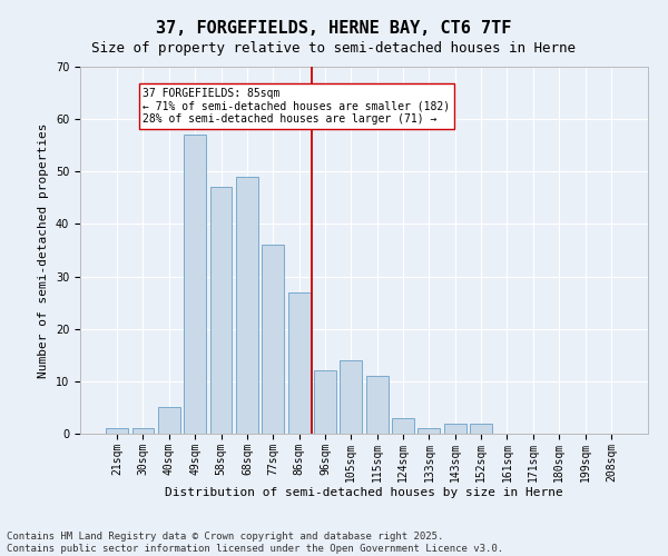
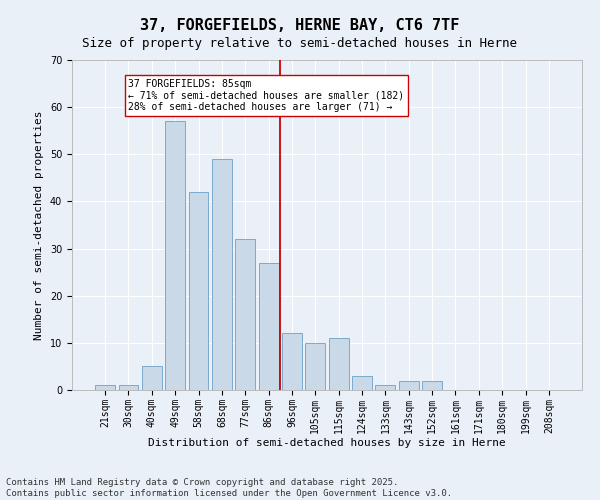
58sqm: 47 -> 42
77sqm: 36 -> 32
105sqm: 14 -> 10
